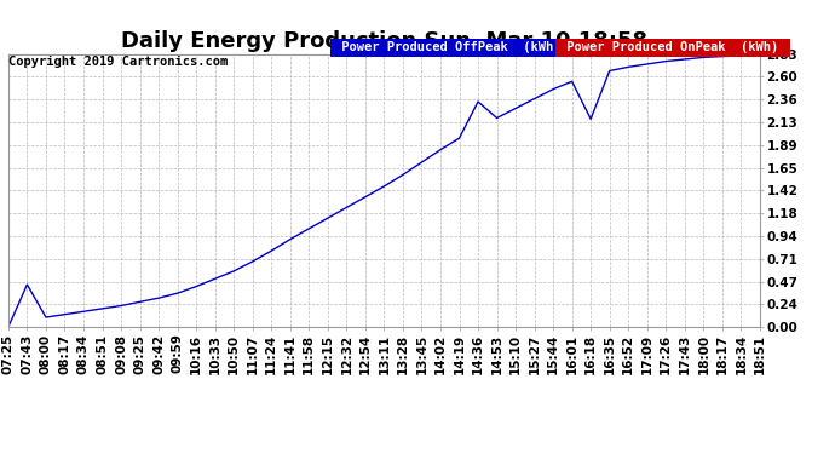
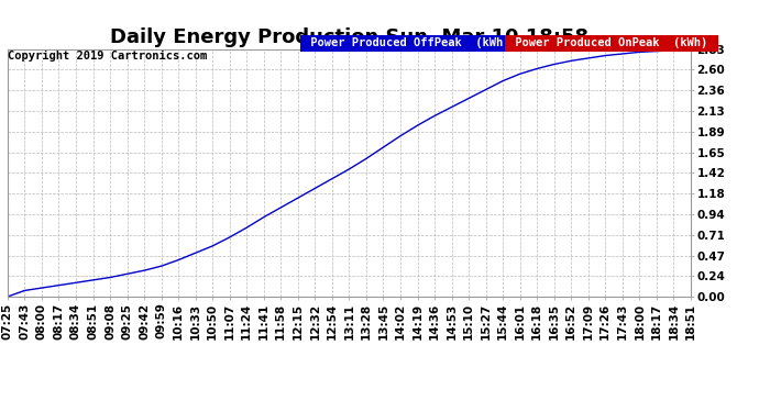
07:43: 0.44 -> 0.07
14:36: 2.34 -> 2.07
16:18: 2.16 -> 2.61
